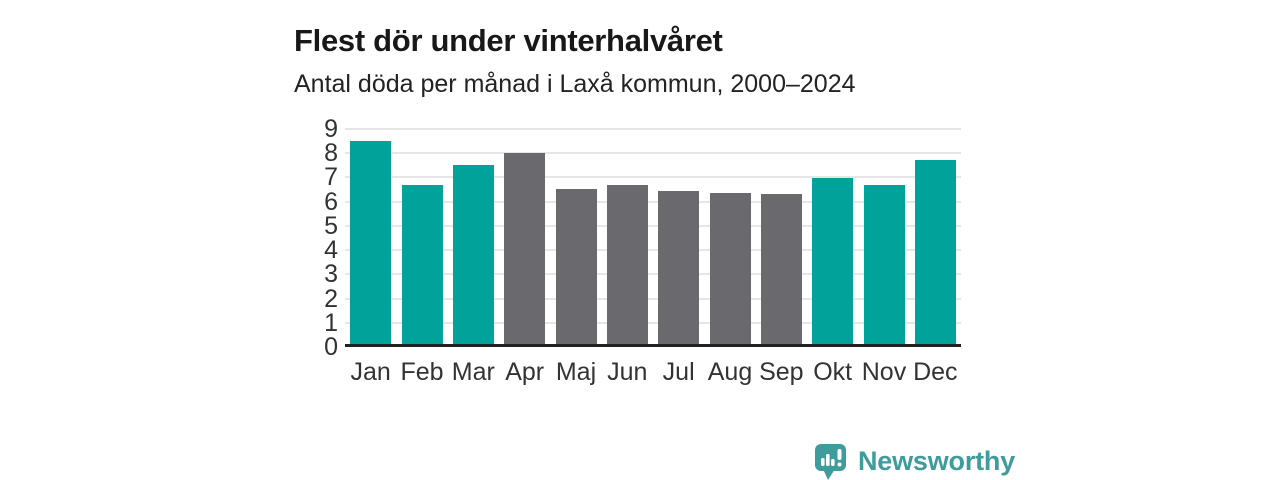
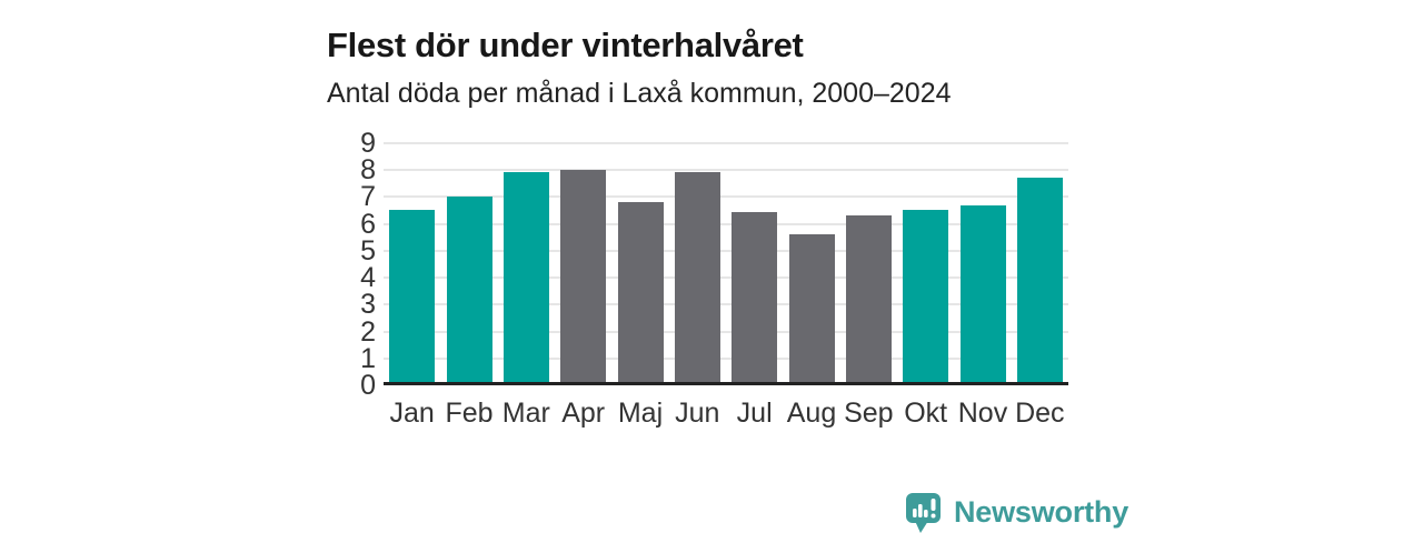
Jan: 8.4 -> 6.4
Feb: 6.5 -> 6.9
Mar: 7.4 -> 7.8
Maj: 6.4 -> 6.7
Jun: 6.5 -> 7.8
Aug: 6.2 -> 5.5
Okt: 6.8 -> 6.4
